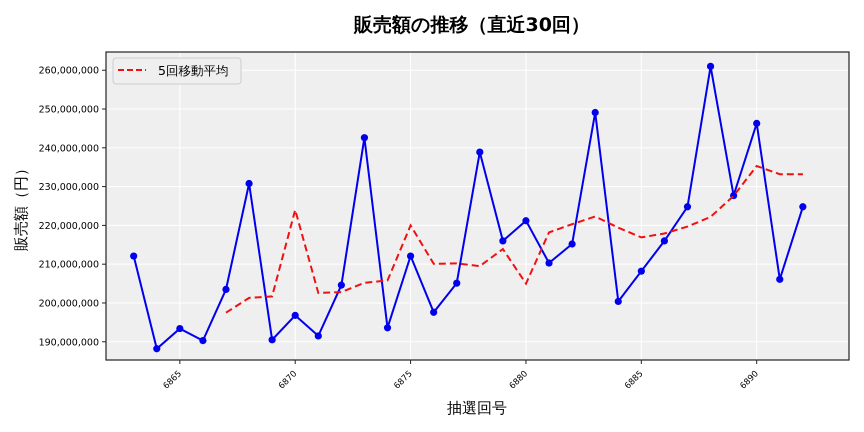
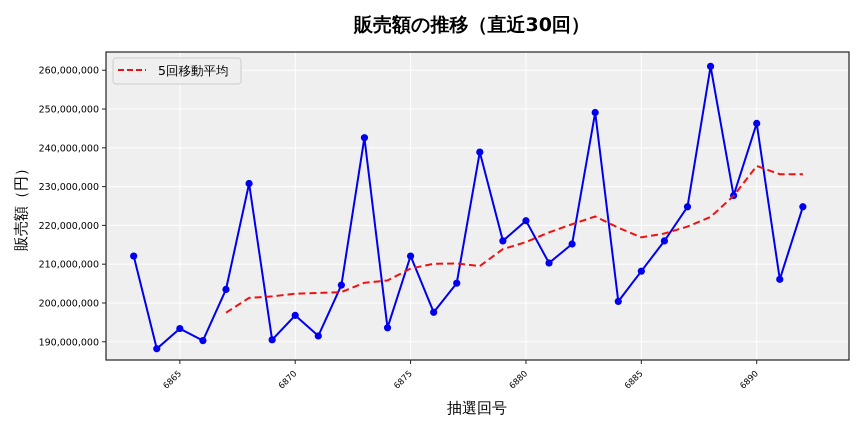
5回移動平均/6870: 224000000 -> 202000000
5回移動平均/6875: 220000000 -> 209000000
5回移動平均/6880: 205000000 -> 216000000
